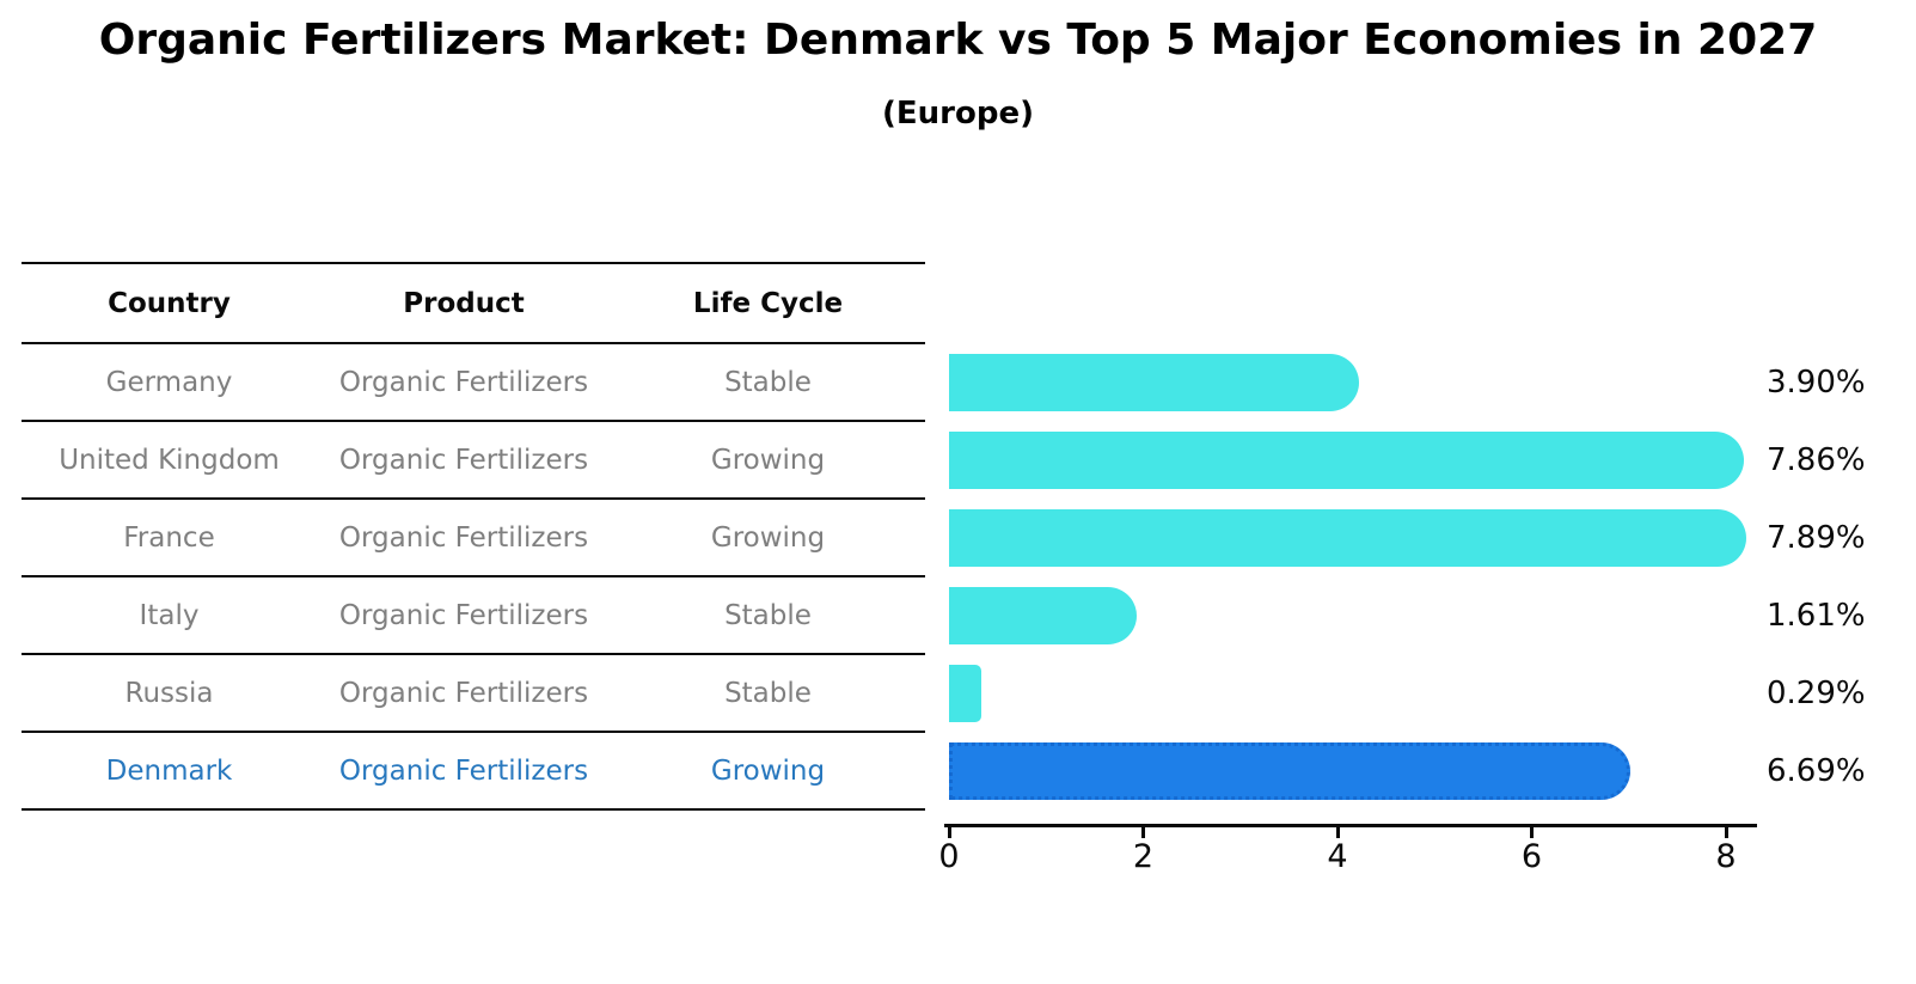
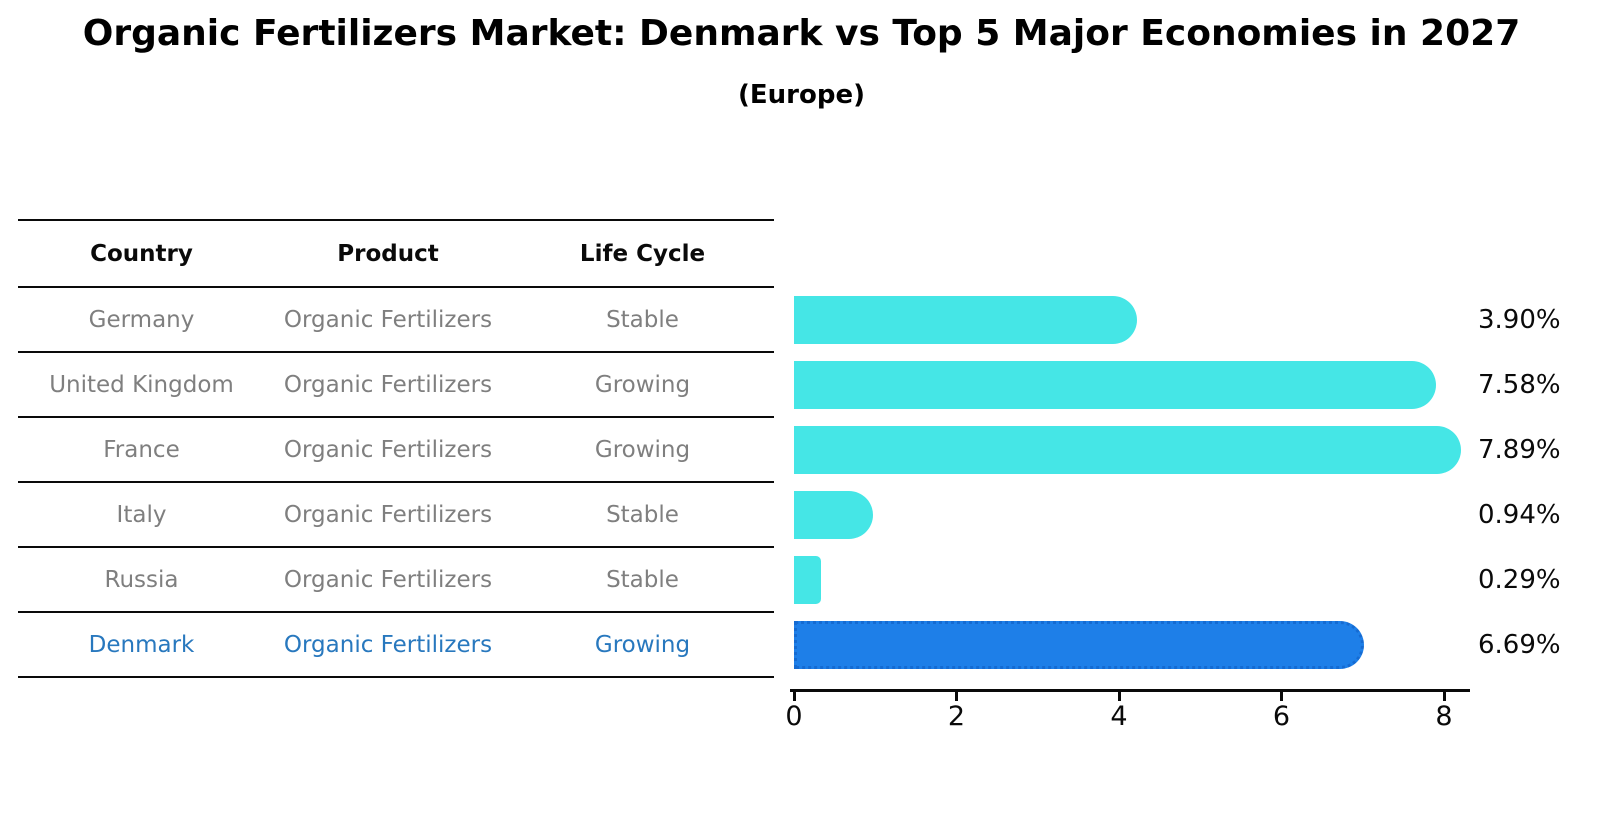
United Kingdom: 7.86% -> 7.58%
Italy: 1.61% -> 0.94%
